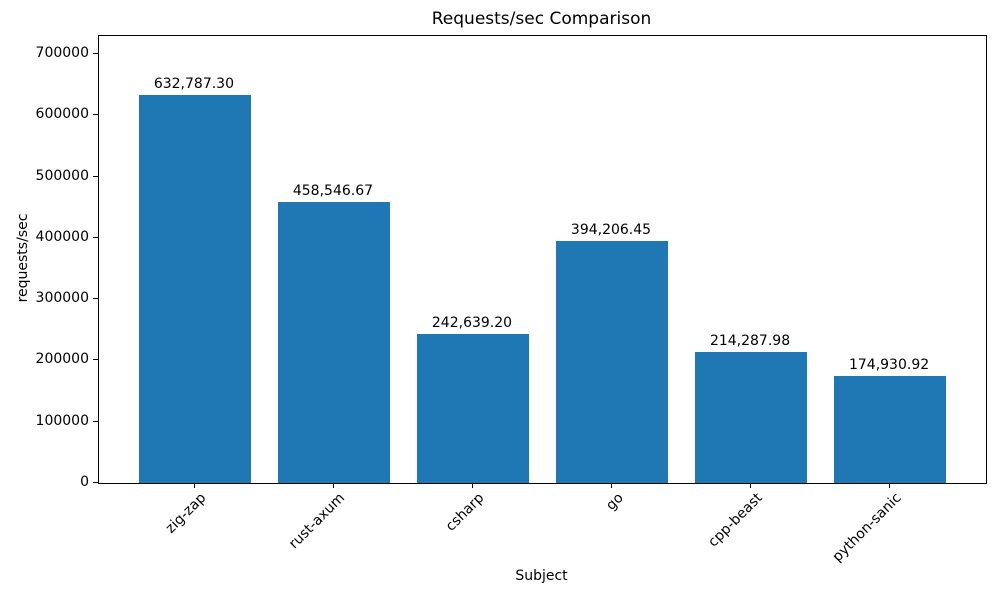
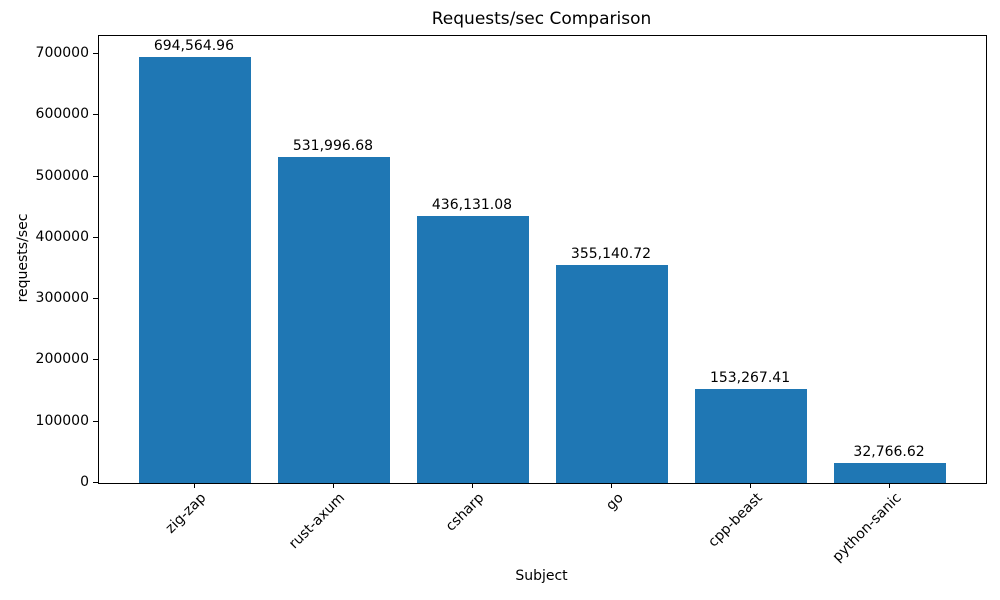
zig-zap: 632,787.30 -> 694,564.96
rust-axum: 458,546.67 -> 531,996.68
csharp: 242,639.20 -> 436,131.08
go: 394,206.45 -> 355,140.72
cpp-beast: 214,287.98 -> 153,267.41
python-sanic: 174,930.92 -> 32,766.62
